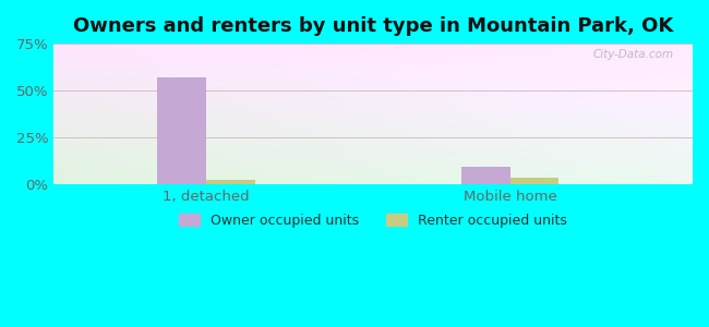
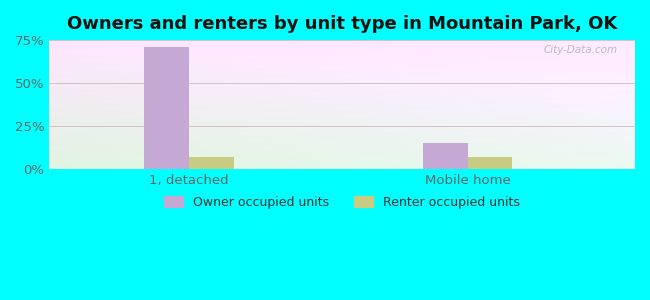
Owner occupied units/1, detached: 57% -> 71%
Renter occupied units/1, detached: 2% -> 7%
Owner occupied units/Mobile home: 10% -> 15%
Renter occupied units/Mobile home: 3% -> 7%
